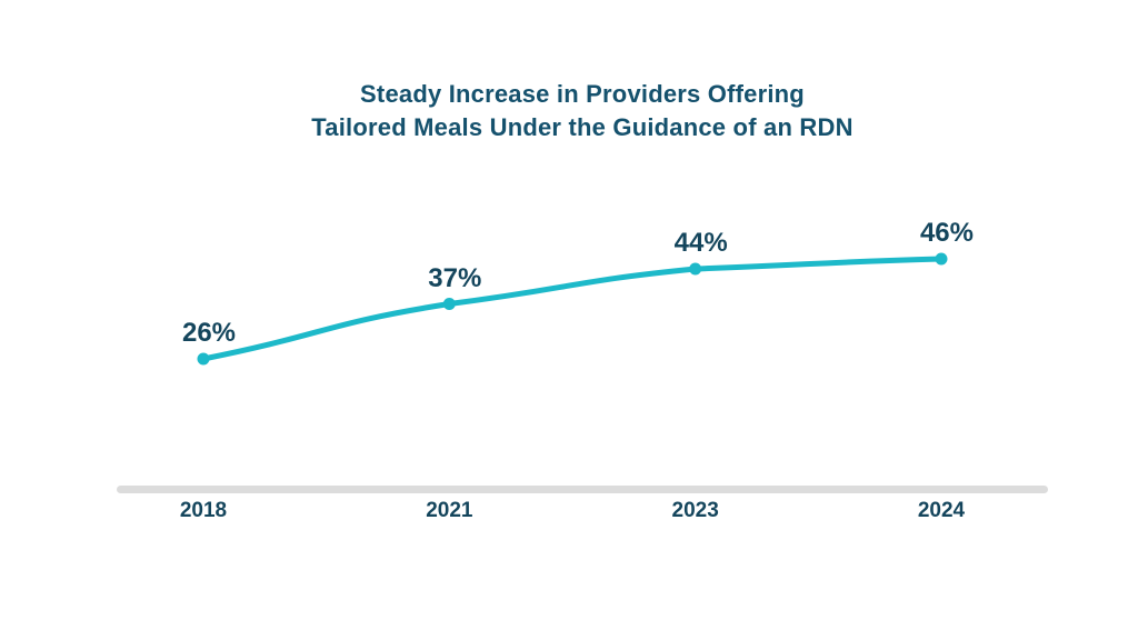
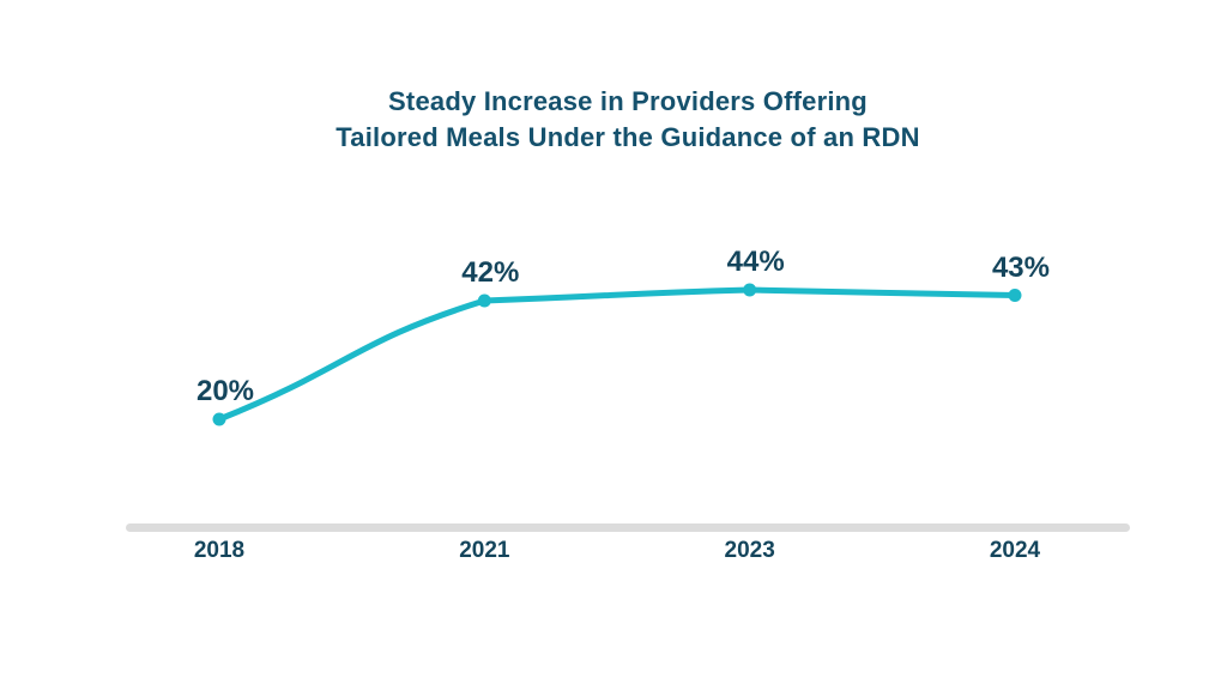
2018: 26% -> 20%
2021: 37% -> 42%
2024: 46% -> 43%
